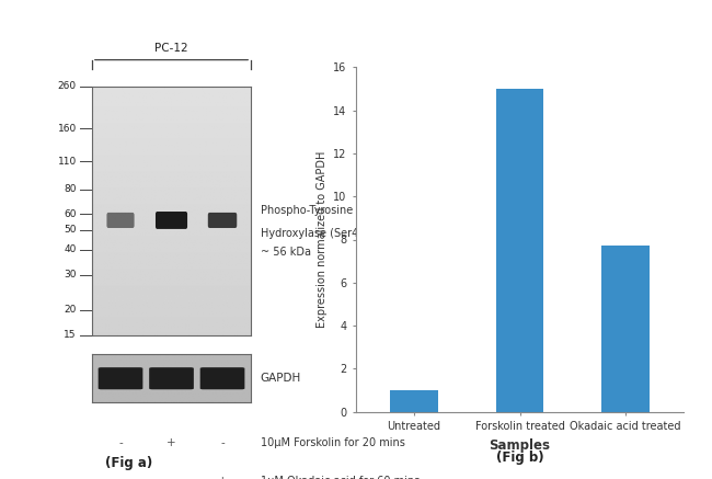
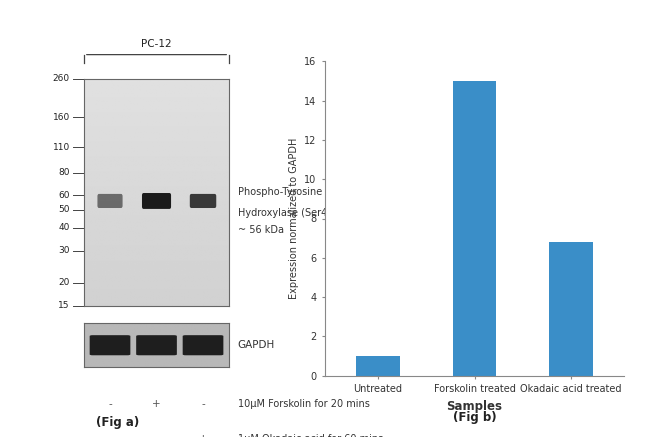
Okadaic acid treated: 7.7 -> 6.8
